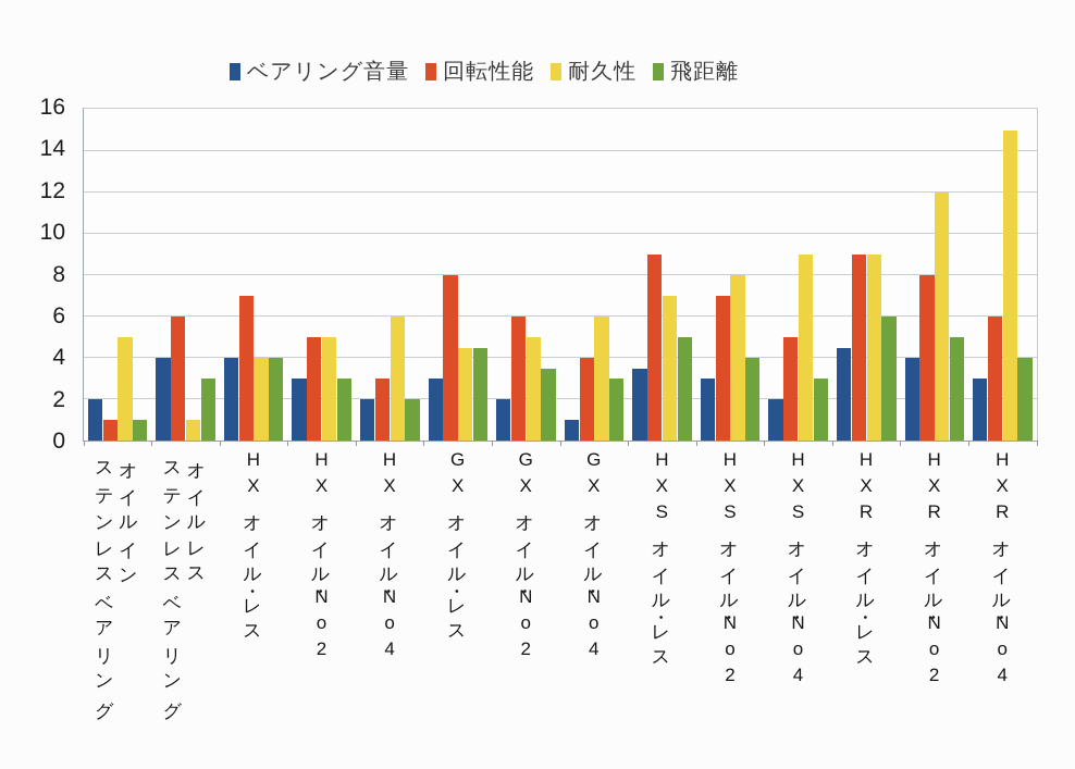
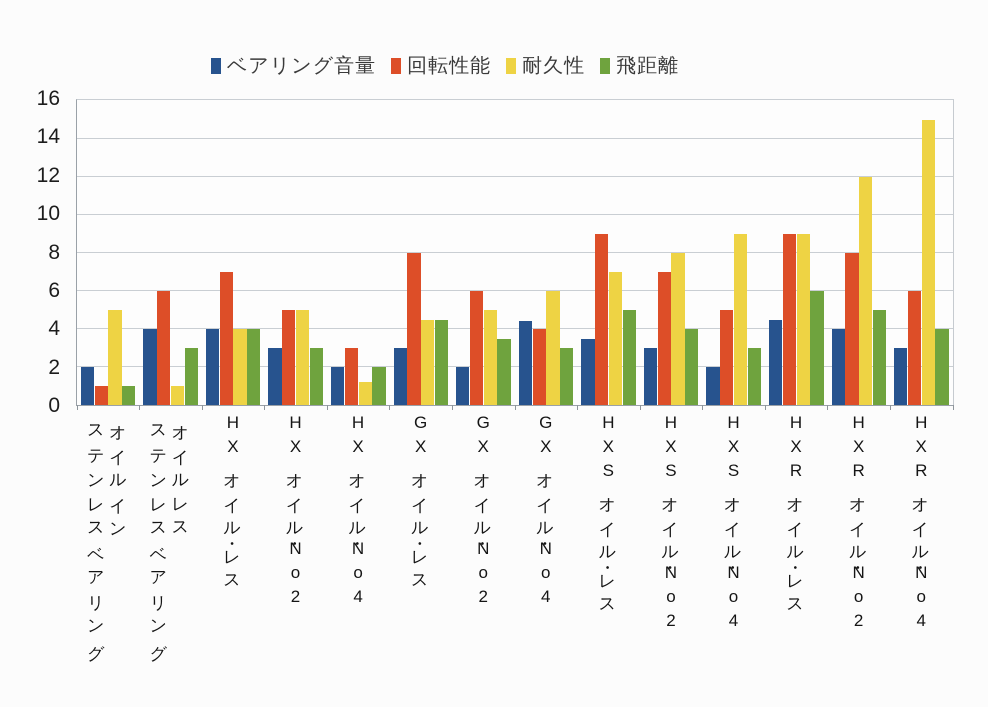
耐久性/HXオイル・No4: 6.0 -> 1.2
ベアリング音量/GXオイル・No4: 1.0 -> 4.4
